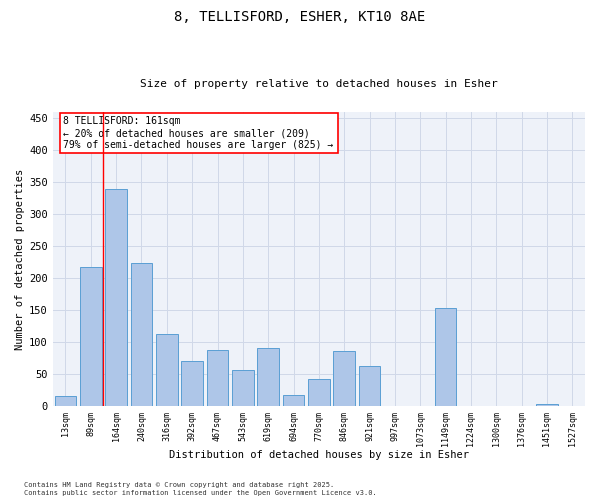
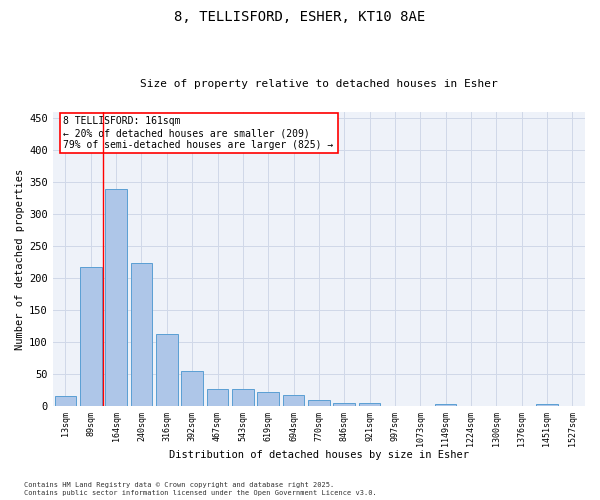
392sqm: 70 -> 54
467sqm: 88 -> 26
543sqm: 56 -> 26
619sqm: 90 -> 22
770sqm: 42 -> 9
846sqm: 86 -> 5
921sqm: 62 -> 5
1149sqm: 154 -> 3
